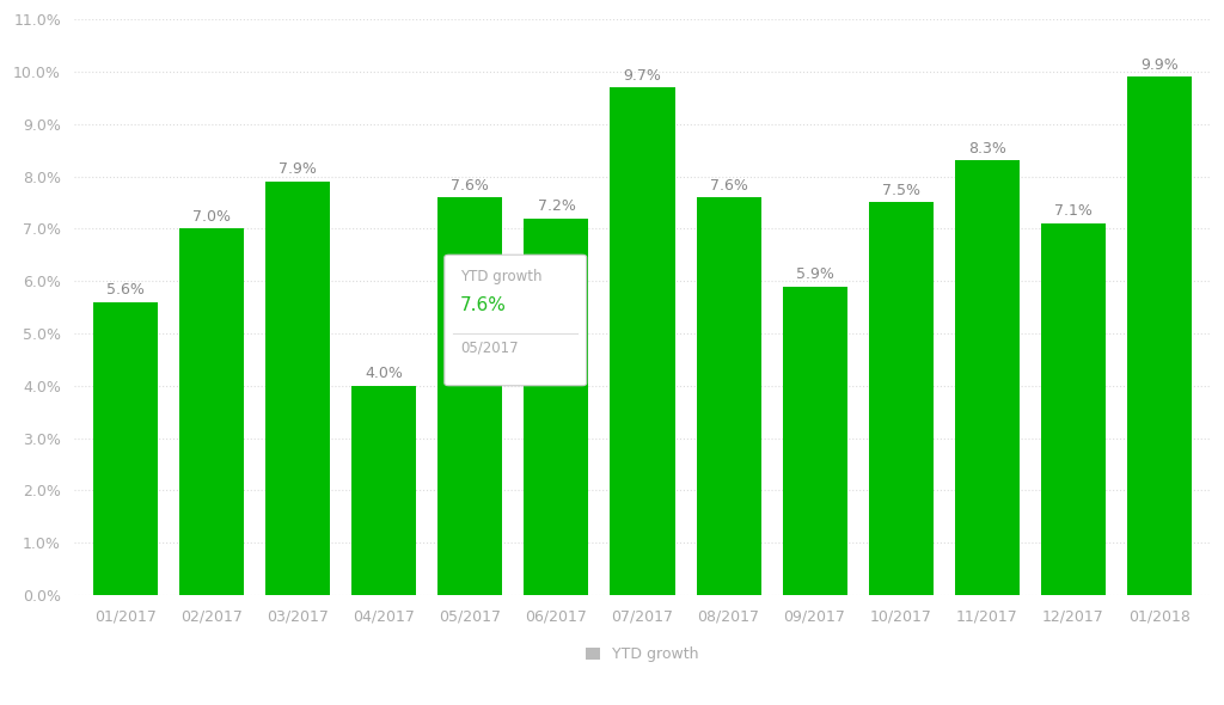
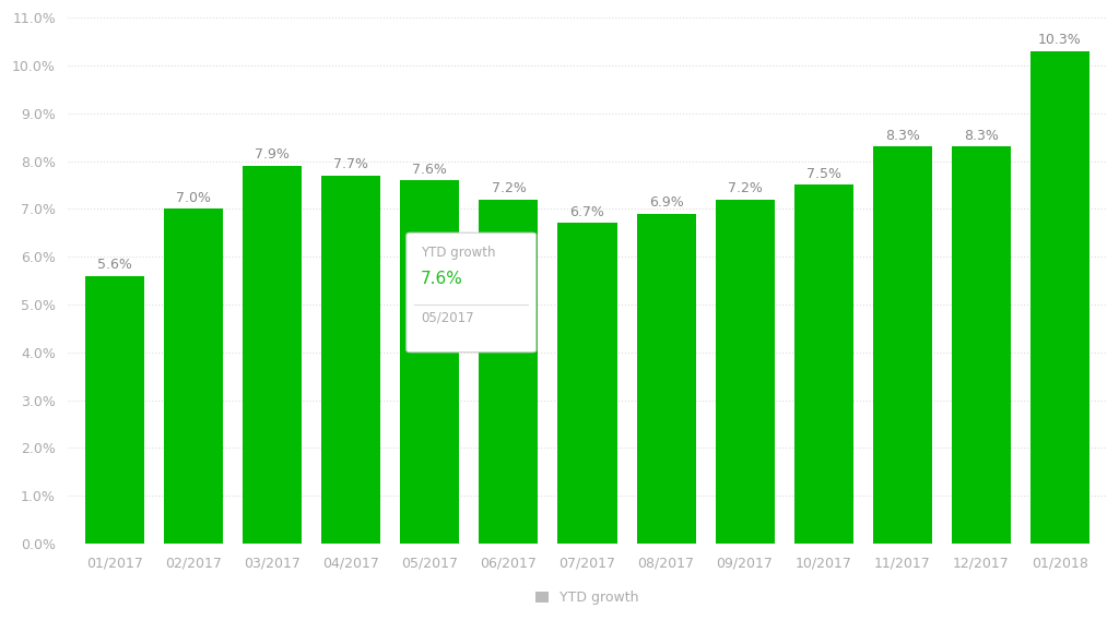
04/2017: 4.0% -> 7.7%
07/2017: 9.7% -> 6.7%
08/2017: 7.6% -> 6.9%
09/2017: 5.9% -> 7.2%
12/2017: 7.1% -> 8.3%
01/2018: 9.9% -> 10.3%
